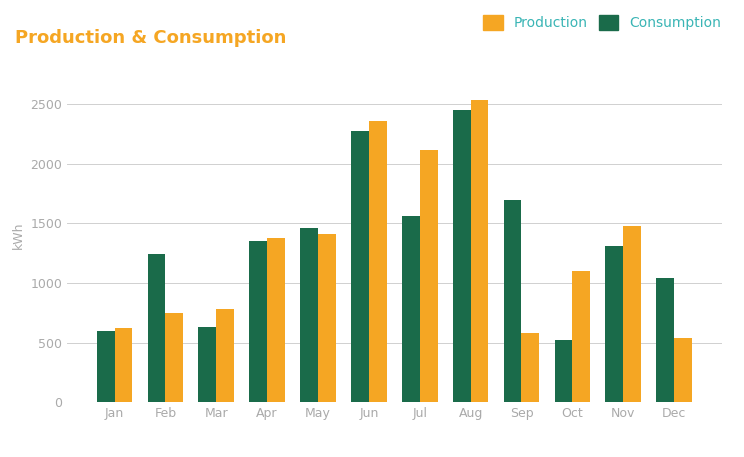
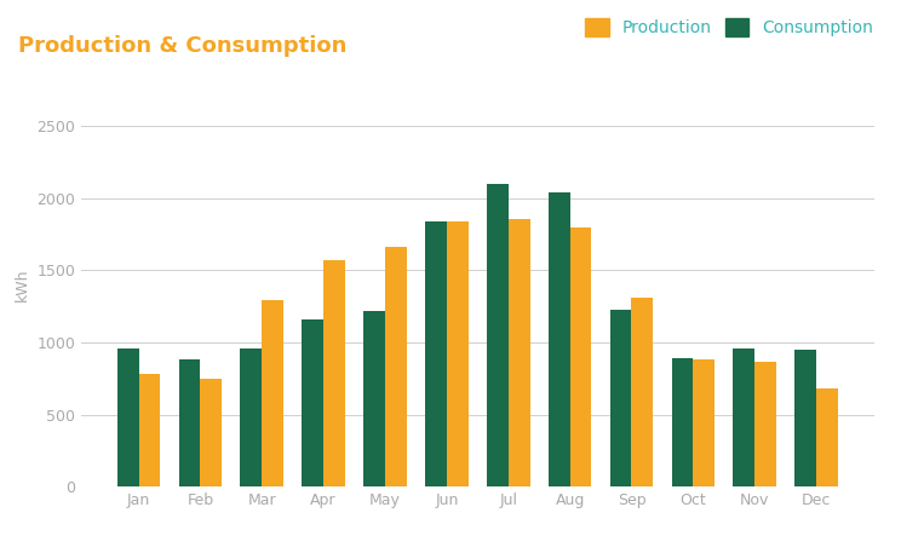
Consumption/Jan: 600 -> 960
Production/Jan: 620 -> 780
Consumption/Feb: 1240 -> 880
Consumption/Mar: 630 -> 960
Production/Mar: 780 -> 1290
Consumption/Apr: 1350 -> 1160
Production/Apr: 1380 -> 1570
Consumption/May: 1460 -> 1220
Production/May: 1410 -> 1660
Consumption/Jun: 2280 -> 1840
Production/Jun: 2360 -> 1840
Consumption/Jul: 1560 -> 2100
Production/Jul: 2120 -> 1860
Consumption/Aug: 2450 -> 2040
Production/Aug: 2540 -> 1800
Consumption/Sep: 1700 -> 1230
Production/Sep: 580 -> 1310
Consumption/Oct: 520 -> 890
Production/Oct: 1100 -> 880
Consumption/Nov: 1310 -> 960
Production/Nov: 1480 -> 870
Consumption/Dec: 1040 -> 950
Production/Dec: 540 -> 680
